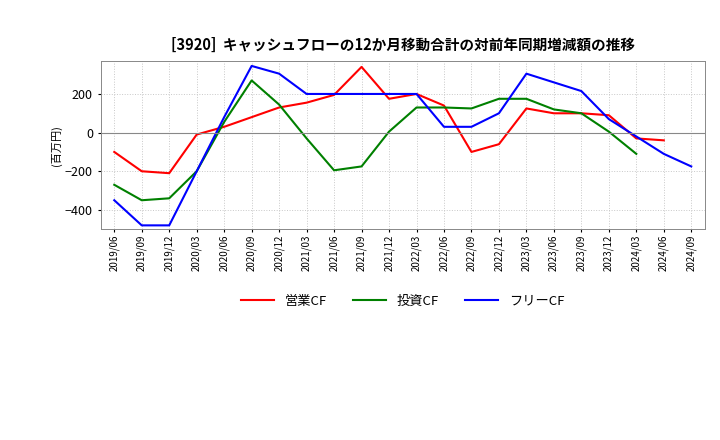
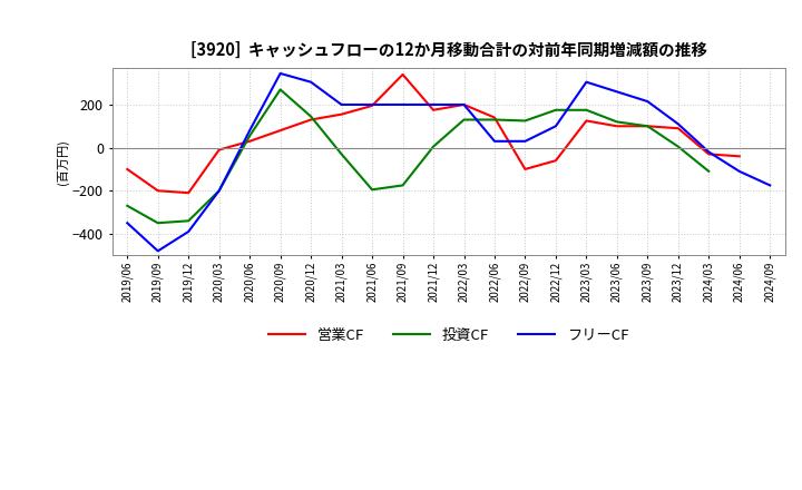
フリーCF/2019/12: -480 -> -390
フリーCF/2023/12: 70 -> 110
